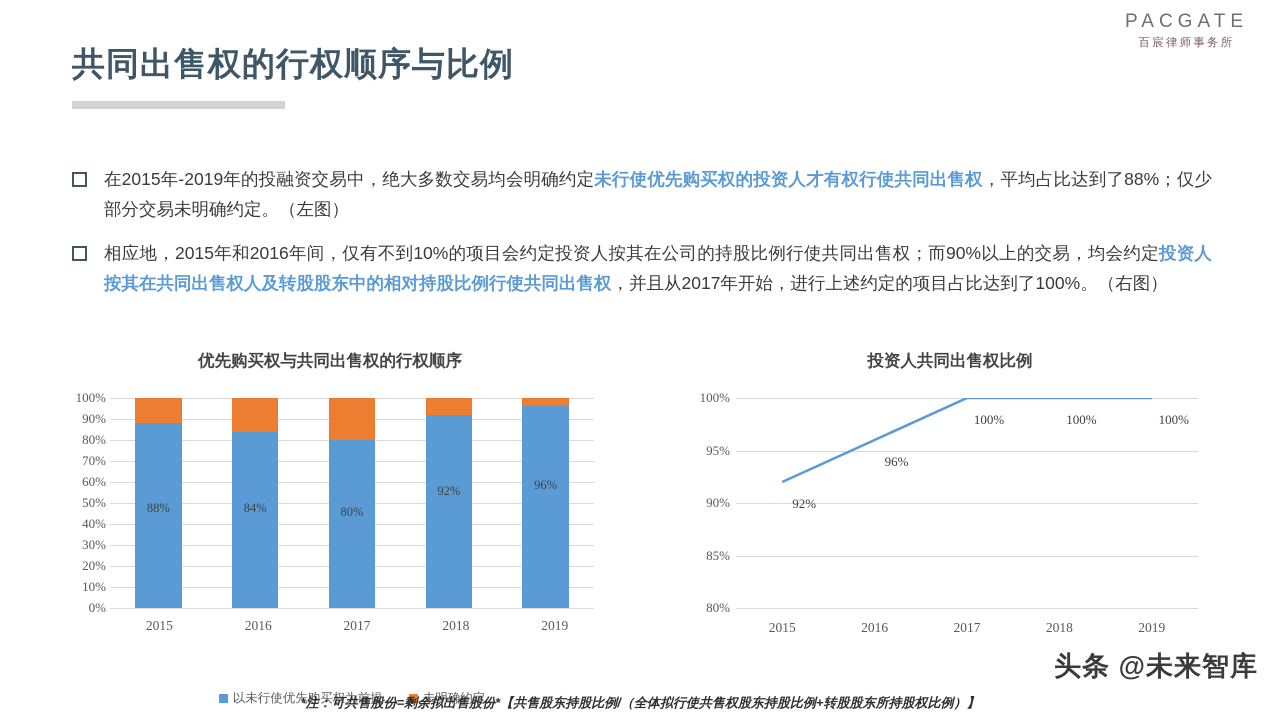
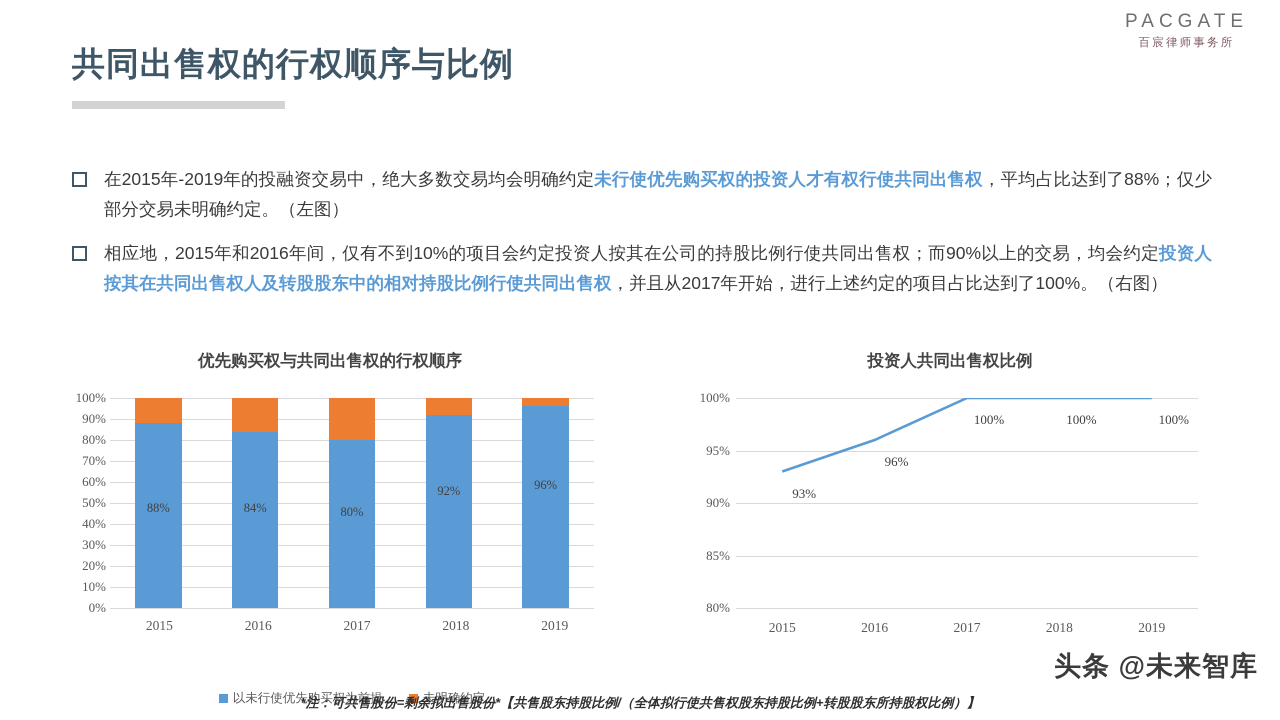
投资人共同出售权比例/2015: 92% -> 93%
